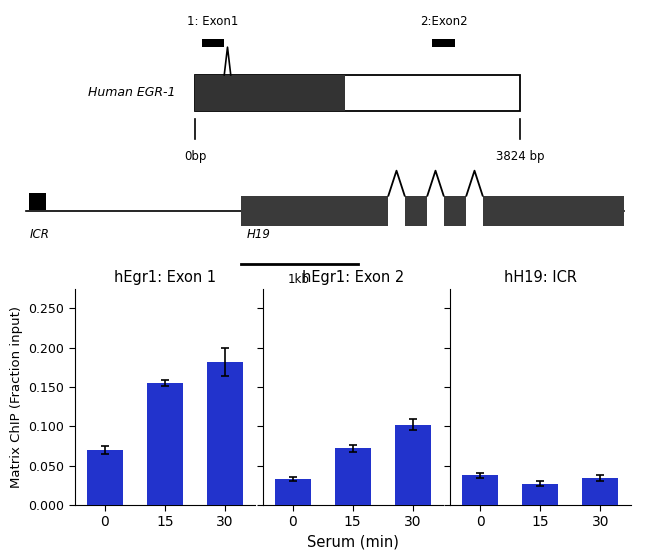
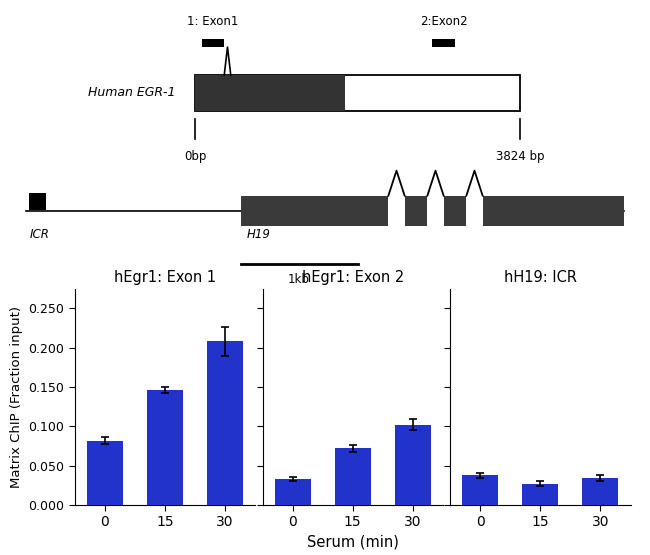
hEgr1: Exon 1/0: 0.070 -> 0.082
hEgr1: Exon 1/15: 0.155 -> 0.146
hEgr1: Exon 1/30: 0.182 -> 0.208
